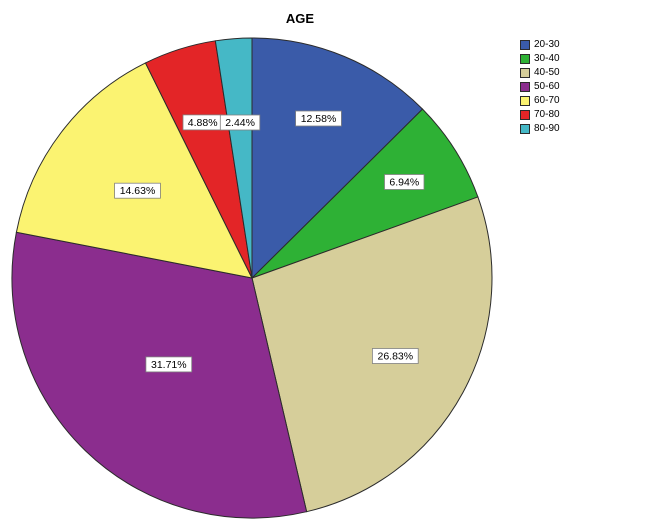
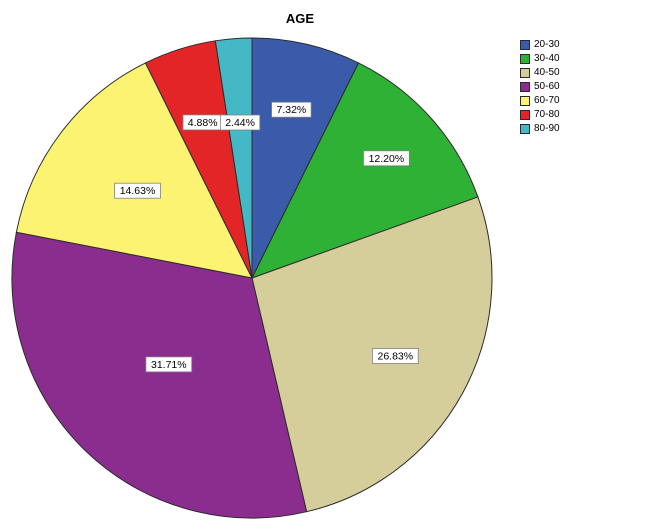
20-30: 12.58% -> 7.32%
30-40: 6.94% -> 12.20%
